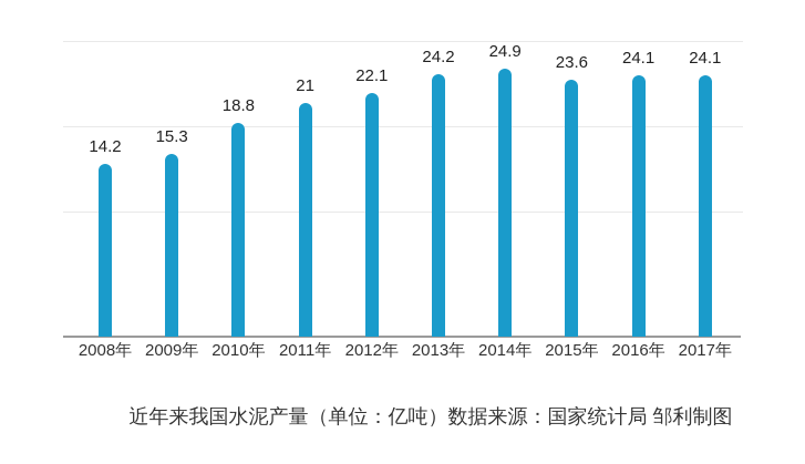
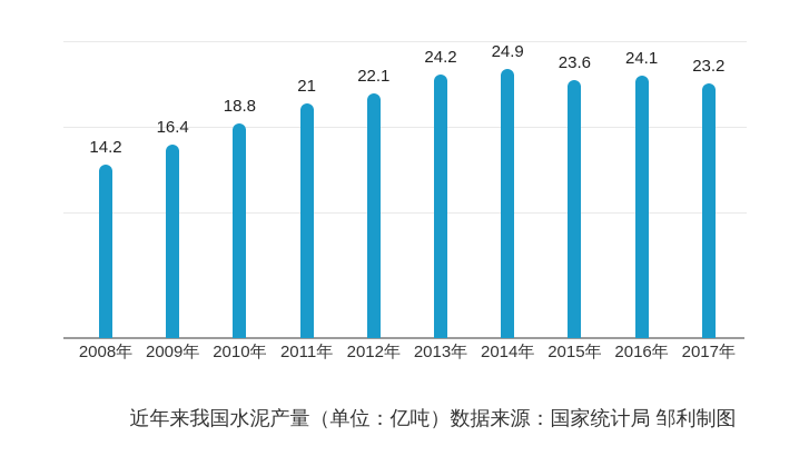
2009年: 15.3 -> 16.4
2017年: 24.1 -> 23.2
